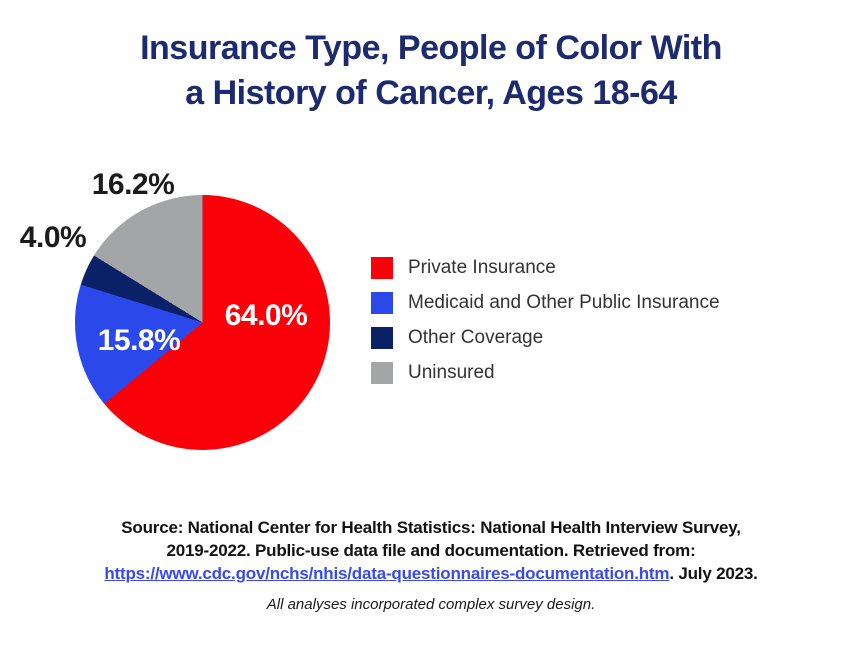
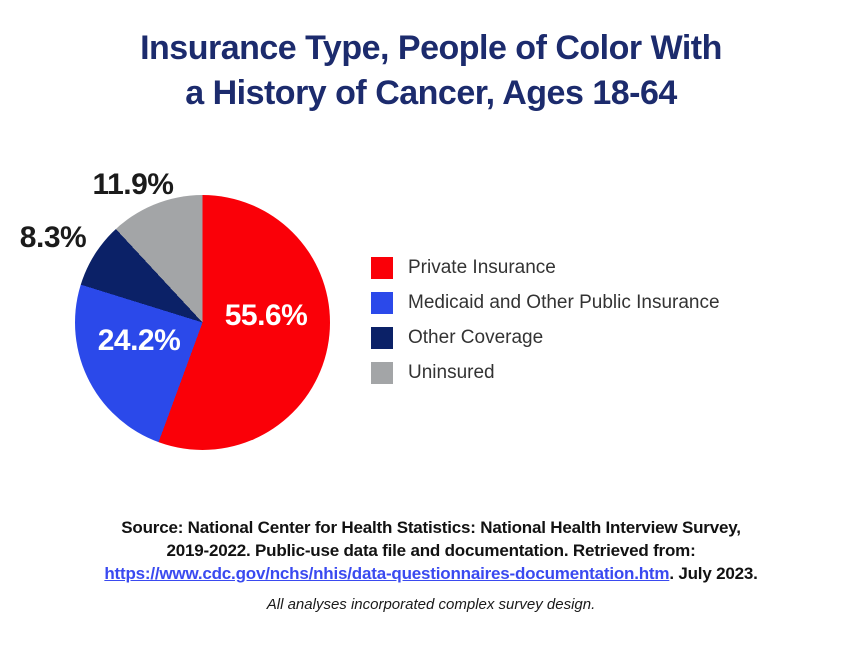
Private Insurance: 64.0% -> 55.6%
Medicaid and Other Public Insurance: 15.8% -> 24.2%
Other Coverage: 4.0% -> 8.3%
Uninsured: 16.2% -> 11.9%
